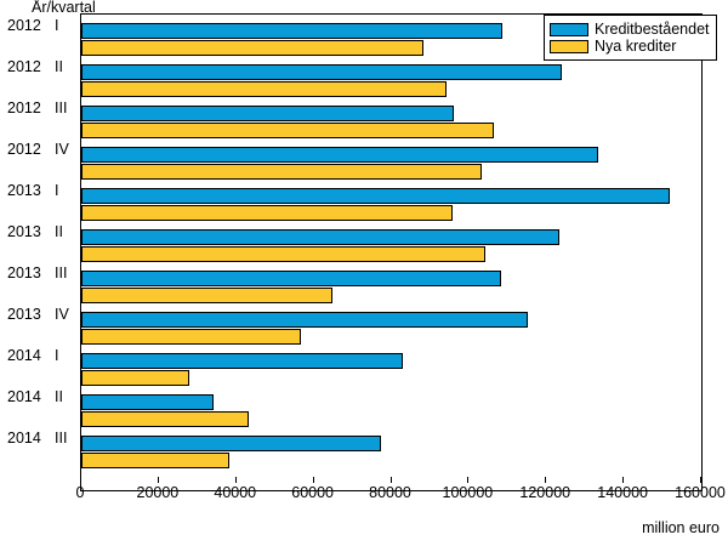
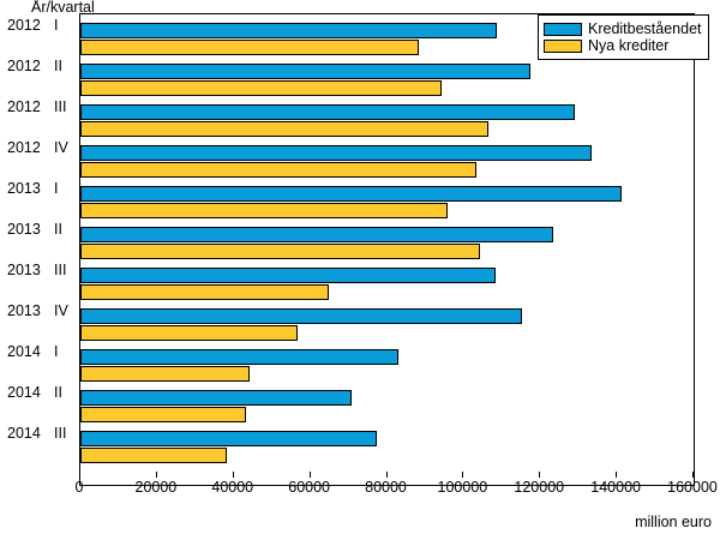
Kreditbeståendet/2012 II: 124000 -> 117000
Kreditbeståendet/2012 III: 96000 -> 129000
Kreditbeståendet/2013 I: 152000 -> 141000
Nya krediter/2014 I: 28000 -> 44000
Kreditbeståendet/2014 II: 34000 -> 71000
